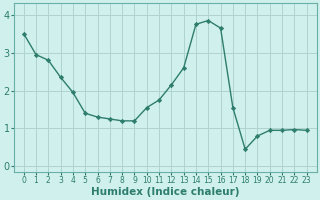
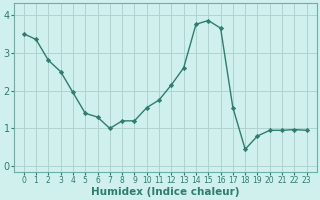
1: 2.95 -> 3.35
3: 2.35 -> 2.50
7: 1.25 -> 1.00
